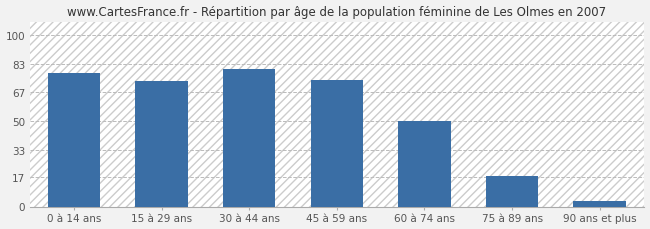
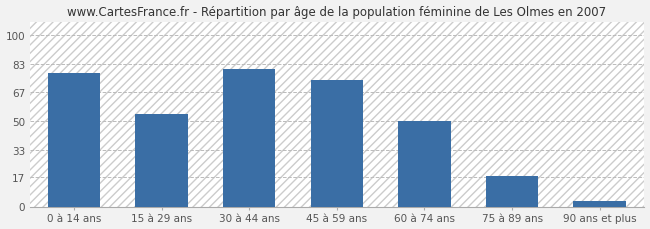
15 à 29 ans: 73 -> 54
